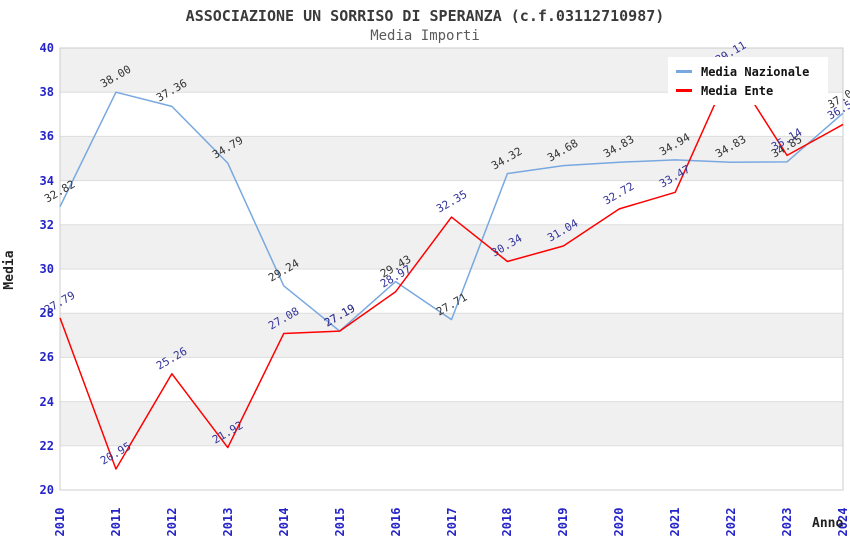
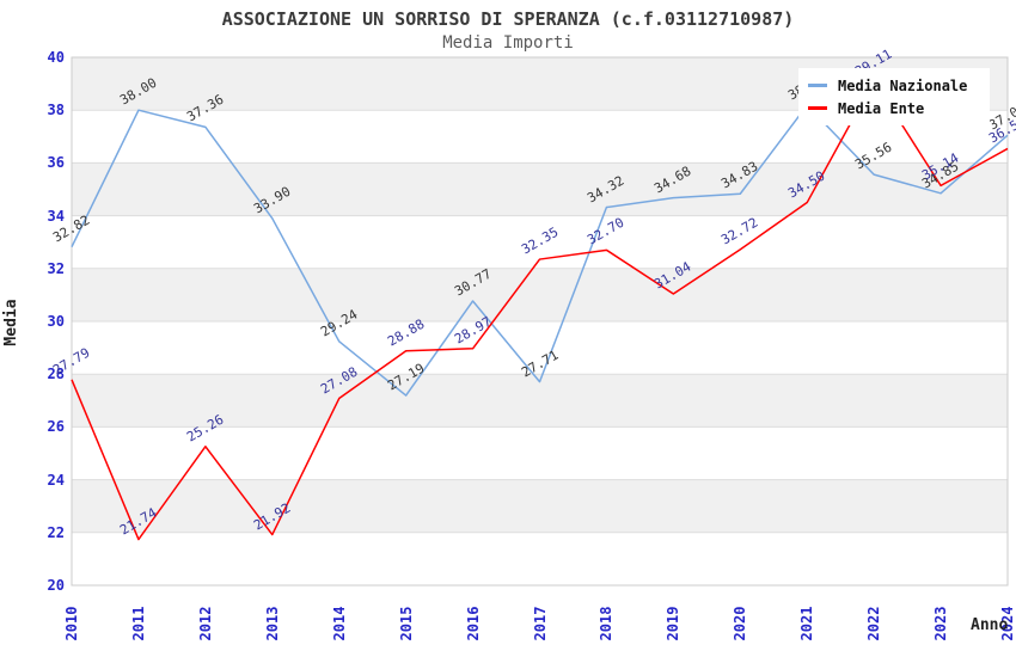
Media Ente/2011: 20.95 -> 21.74
Media Nazionale/2013: 34.79 -> 33.90
Media Ente/2015: 27.19 -> 28.88
Media Nazionale/2016: 29.43 -> 30.77
Media Ente/2018: 30.34 -> 32.70
Media Nazionale/2021: 34.94 -> 38.18
Media Ente/2021: 33.47 -> 34.50
Media Nazionale/2022: 34.83 -> 35.56
